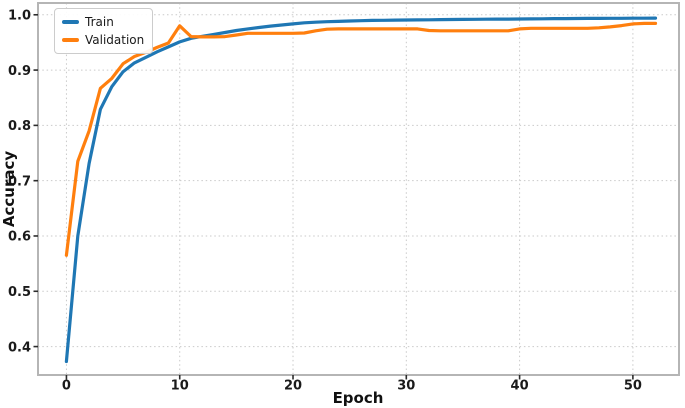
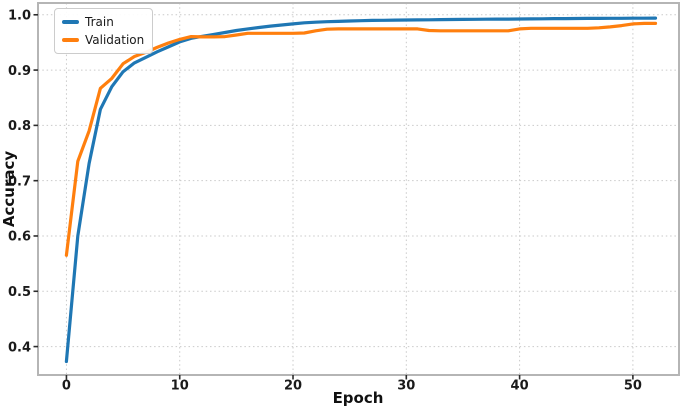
Validation/10: 0.98 -> 0.96
